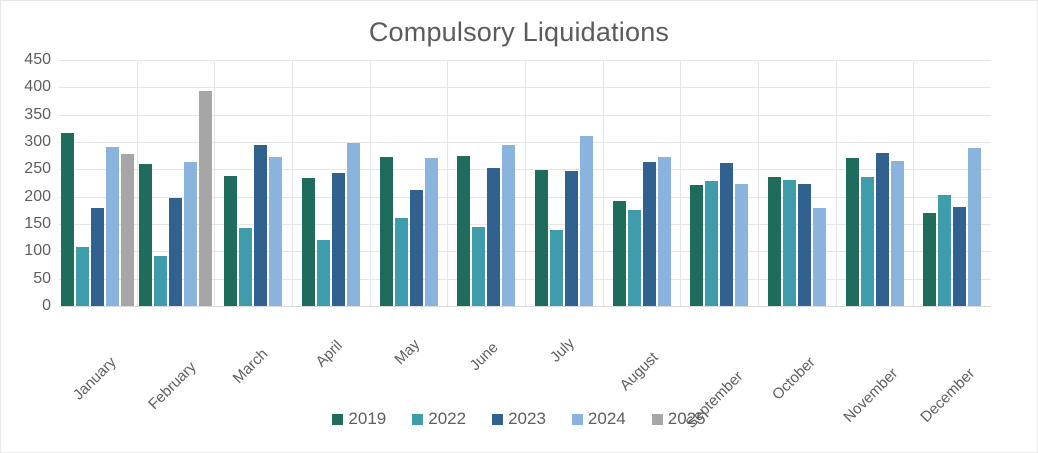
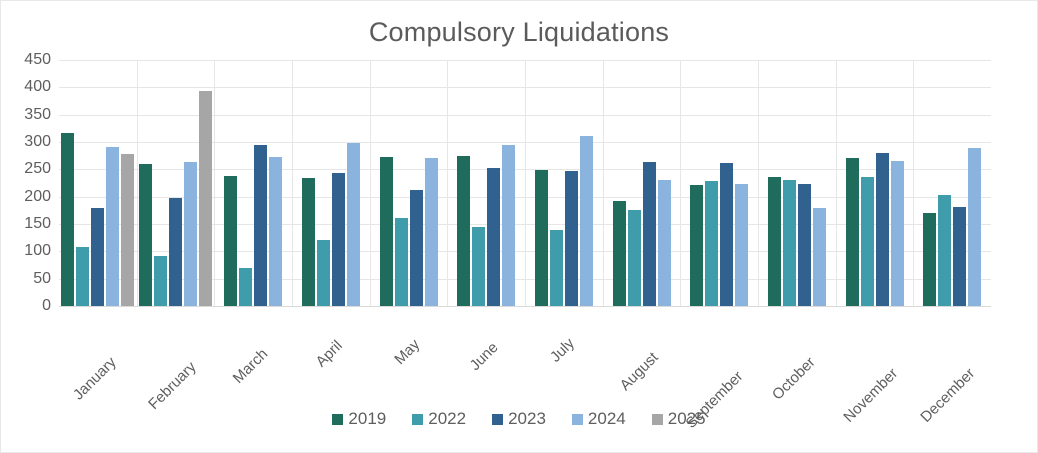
2022/March: 140 -> 70
2024/August: 270 -> 230
